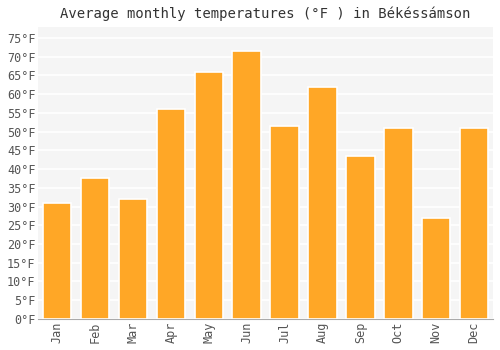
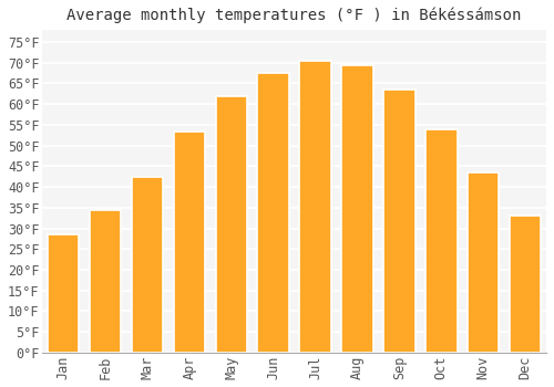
Jan: 31.0°F -> 28.5°F
Feb: 37.5°F -> 34.5°F
Mar: 32.0°F -> 42.5°F
Apr: 56.0°F -> 53.5°F
May: 66.0°F -> 62.0°F
Jun: 71.5°F -> 67.5°F
Jul: 51.5°F -> 70.5°F
Aug: 62.0°F -> 69.5°F
Sep: 43.5°F -> 63.5°F
Oct: 51.0°F -> 54.0°F
Nov: 27.0°F -> 43.5°F
Dec: 51.0°F -> 33.0°F
